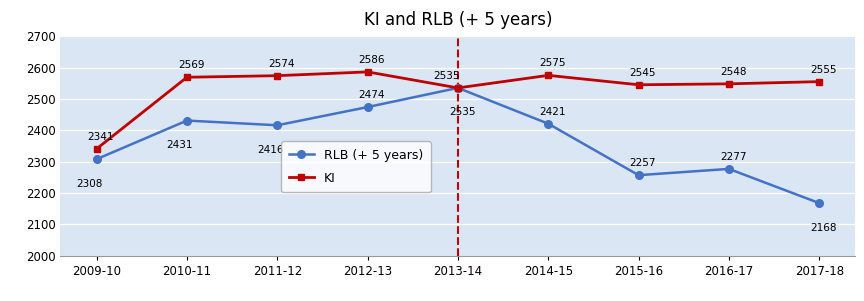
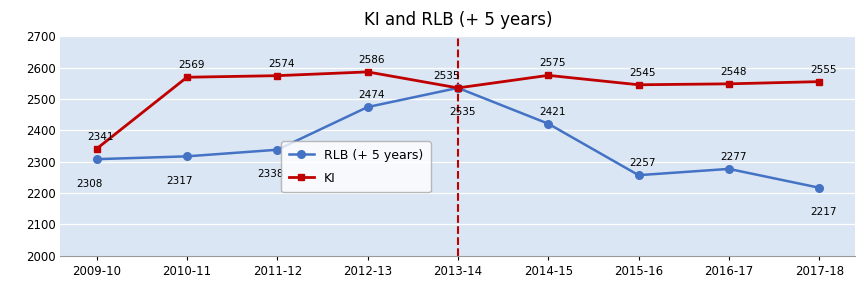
RLB (+ 5 years)/2010-11: 2431 -> 2317
RLB (+ 5 years)/2011-12: 2416 -> 2338
RLB (+ 5 years)/2017-18: 2168 -> 2217
